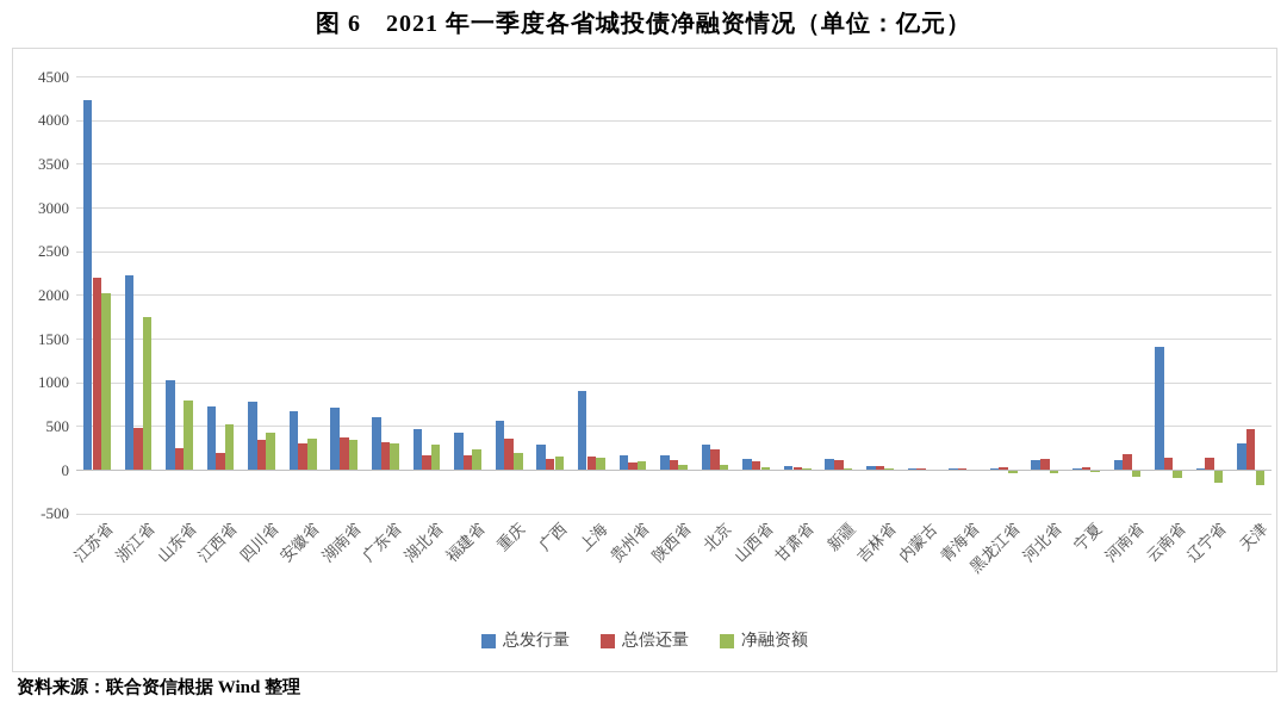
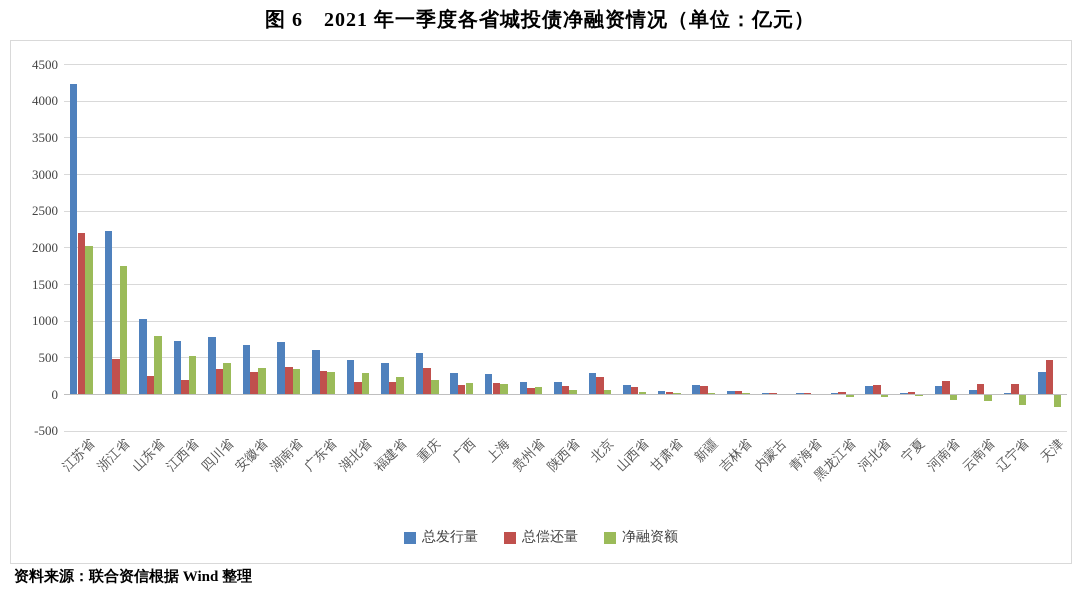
总发行量/上海: 900 -> 300
总发行量/云南省: 1400 -> 100
